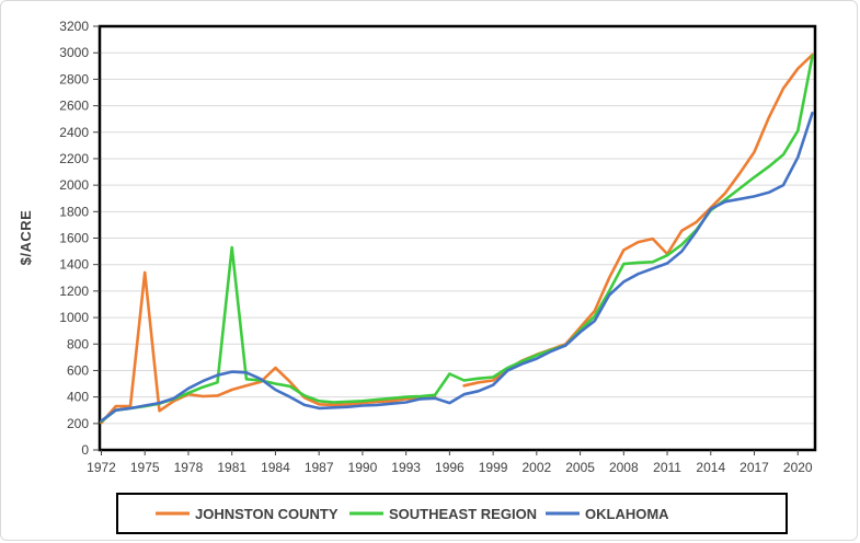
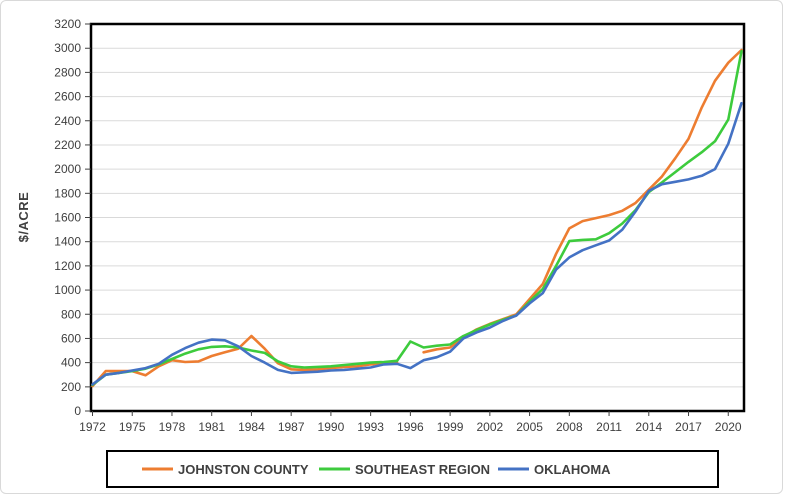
JOHNSTON COUNTY/1975: 1340 -> 330
SOUTHEAST REGION/1981: 1530 -> 530
JOHNSTON COUNTY/2011: 1480 -> 1620
